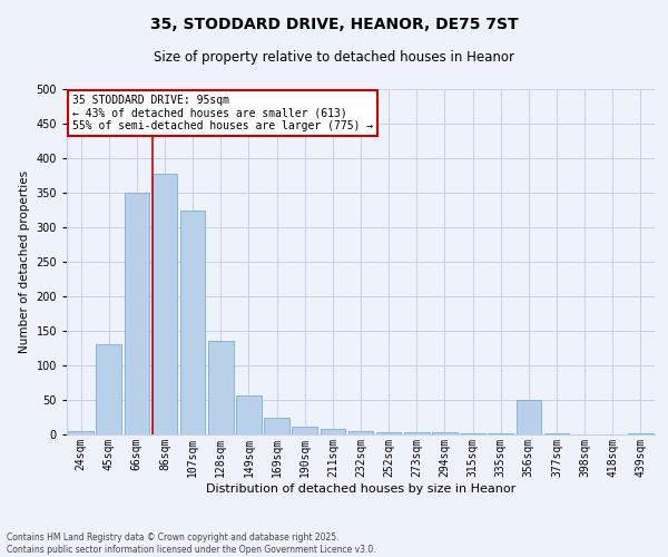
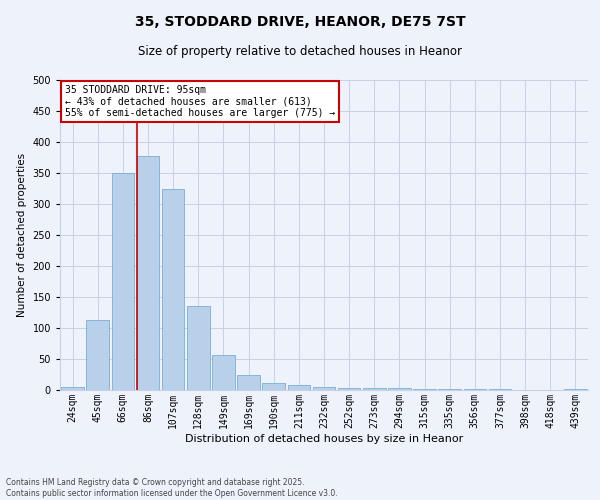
45sqm: 130 -> 113
356sqm: 50 -> 1
